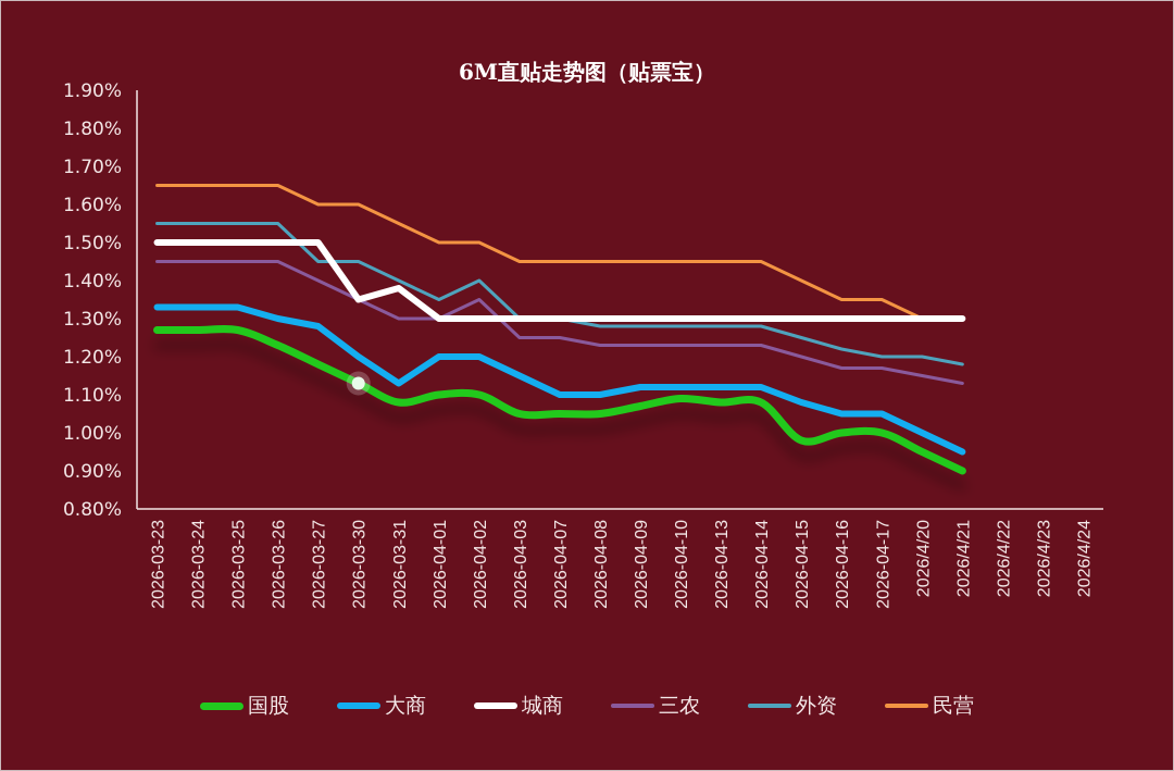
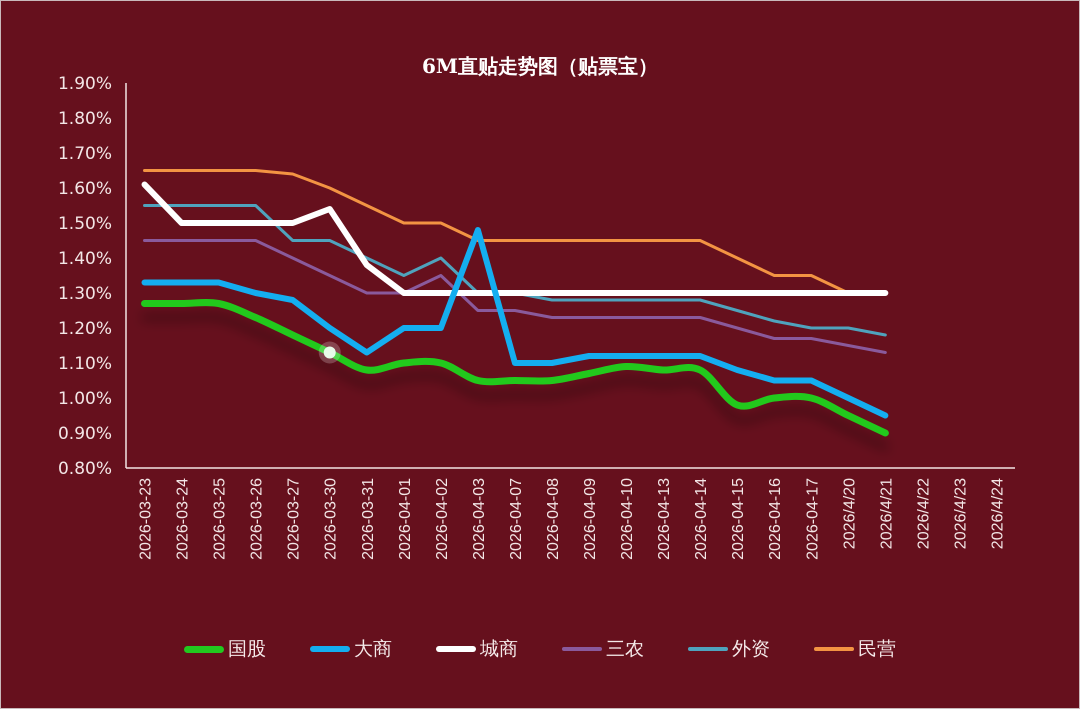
城商/2026-03-23: 1.50% -> 1.61%
民营/2026-03-27: 1.60% -> 1.64%
城商/2026-03-30: 1.35% -> 1.54%
大商/2026-04-03: 1.15% -> 1.48%
